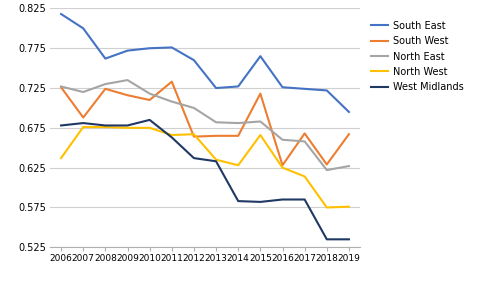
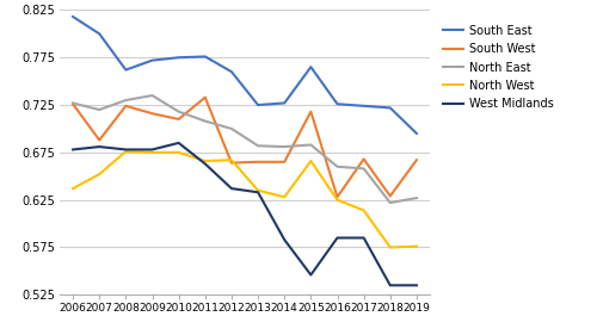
North West/2007: 0.676 -> 0.652
West Midlands/2015: 0.582 -> 0.546
